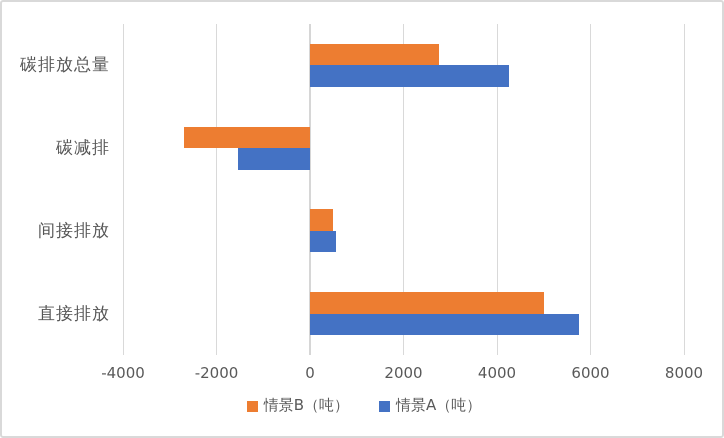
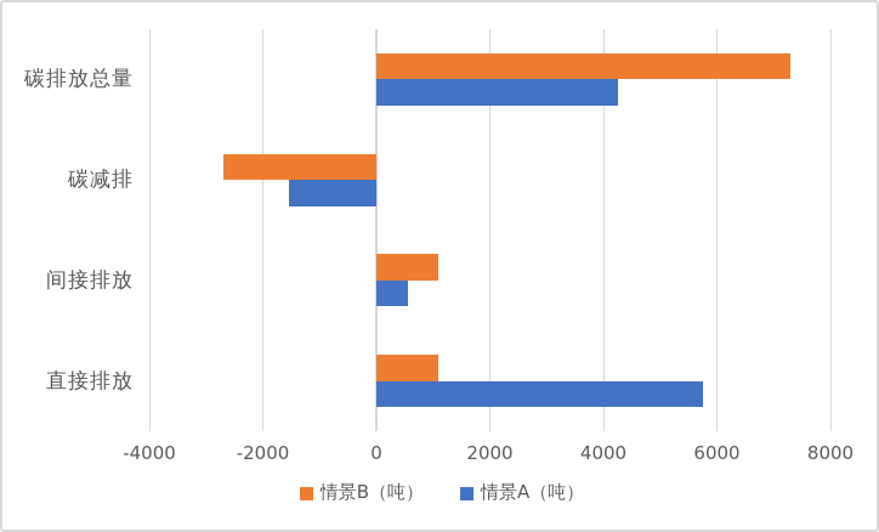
情景B（吨）/碳排放总量: 2800 -> 7300
情景B（吨）/间接排放: 500 -> 1100
情景B（吨）/直接排放: 5000 -> 1100
